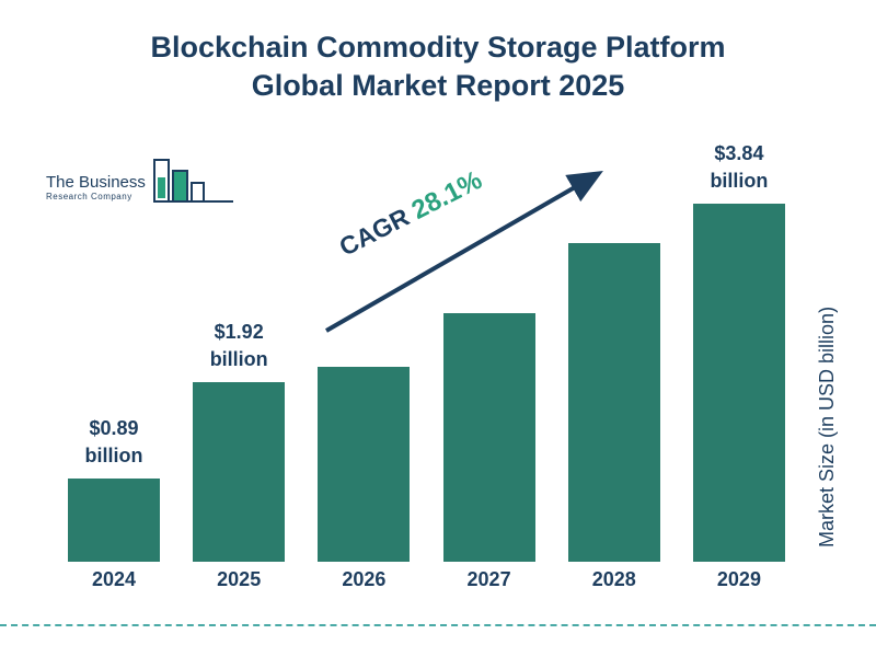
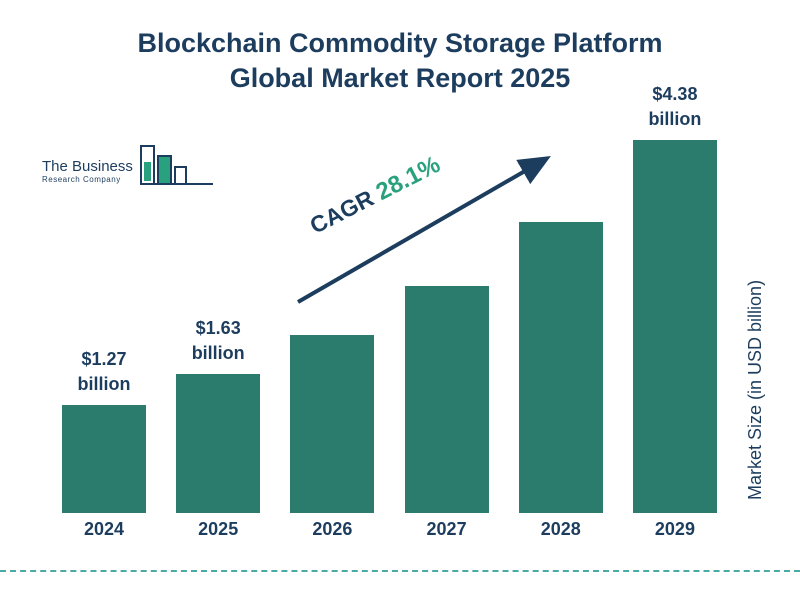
2024: $0.89 -> $1.27
2025: $1.92 -> $1.63
2029: $3.84 -> $4.38
